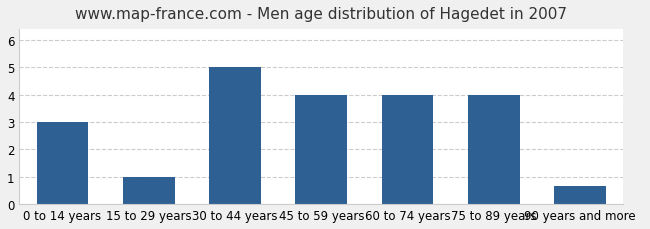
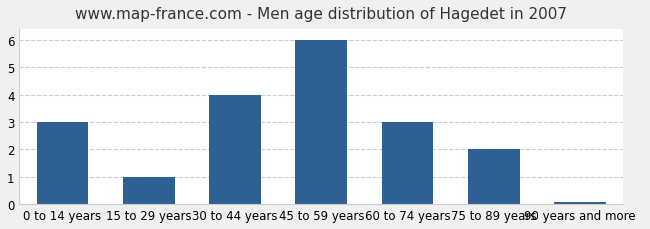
30 to 44 years: 5.00 -> 4.00
45 to 59 years: 4.00 -> 6.00
60 to 74 years: 4.00 -> 3.00
75 to 89 years: 4.00 -> 2.00
90 years and more: 0.65 -> 0.07
